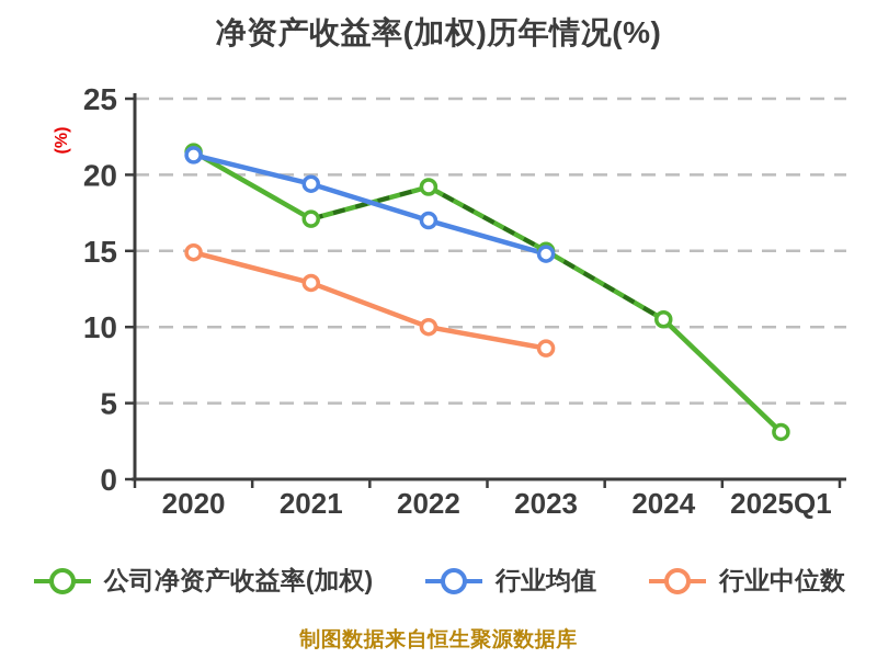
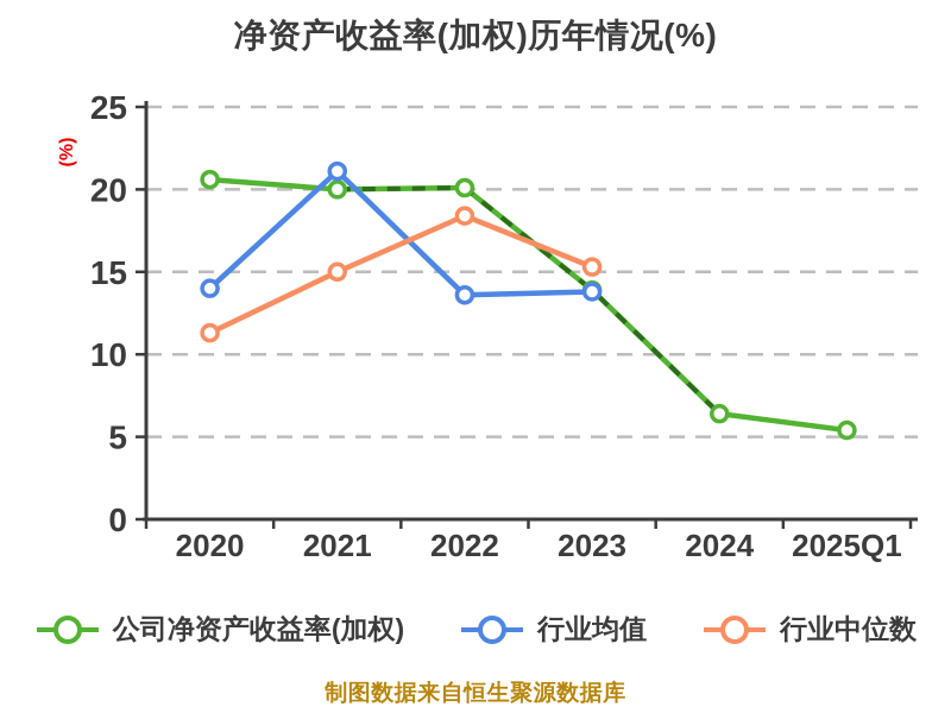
公司净资产收益率(加权)/2020: 21.5 -> 20.6
行业均值/2020: 21.3 -> 14.0
行业中位数/2020: 14.9 -> 11.3
公司净资产收益率(加权)/2021: 17.1 -> 20.0
行业均值/2021: 19.4 -> 21.1
行业中位数/2021: 12.9 -> 15.0
公司净资产收益率(加权)/2022: 19.2 -> 20.1
行业均值/2022: 17.0 -> 13.6
行业中位数/2022: 10.0 -> 18.4
公司净资产收益率(加权)/2023: 15.0 -> 13.9
行业均值/2023: 14.8 -> 13.8
行业中位数/2023: 8.6 -> 15.3
公司净资产收益率(加权)/2024: 10.5 -> 6.4
公司净资产收益率(加权)/2025Q1: 3.1 -> 5.4
